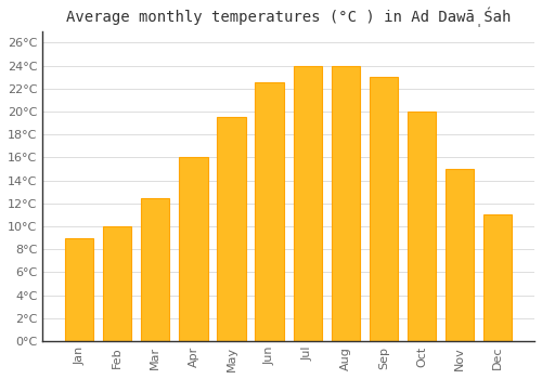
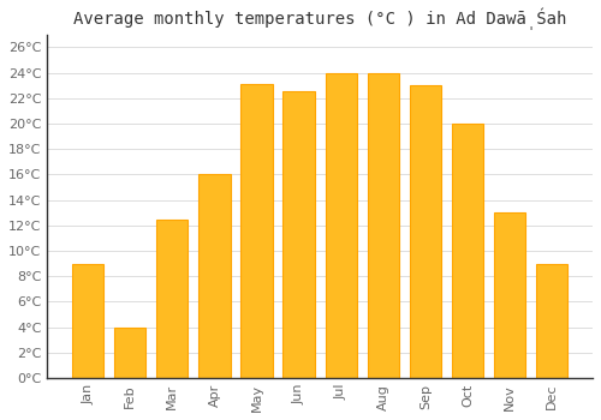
Feb: 10.0°C -> 4.0°C
May: 19.5°C -> 23.1°C
Nov: 15.0°C -> 13.0°C
Dec: 11.0°C -> 9.0°C
